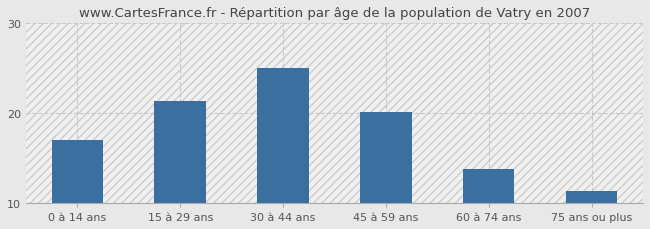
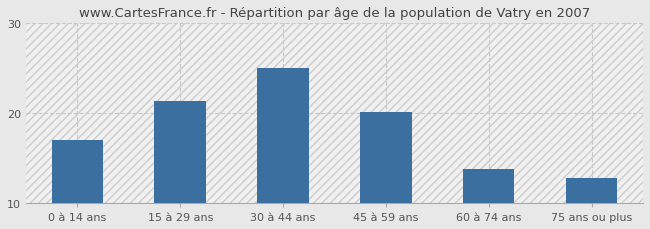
75 ans ou plus: 11.3 -> 12.8
